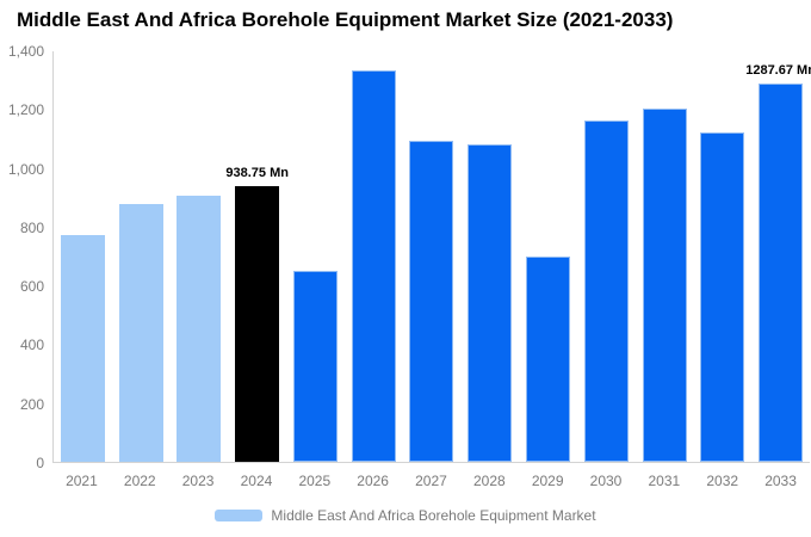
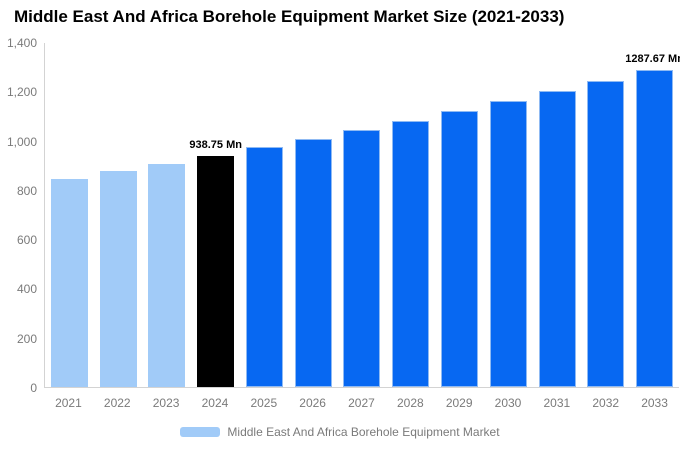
2021: 770 -> 840
2025: 650 -> 970
2026: 1330 -> 1010
2027: 1090 -> 1040
2029: 700 -> 1120
2032: 1120 -> 1240
